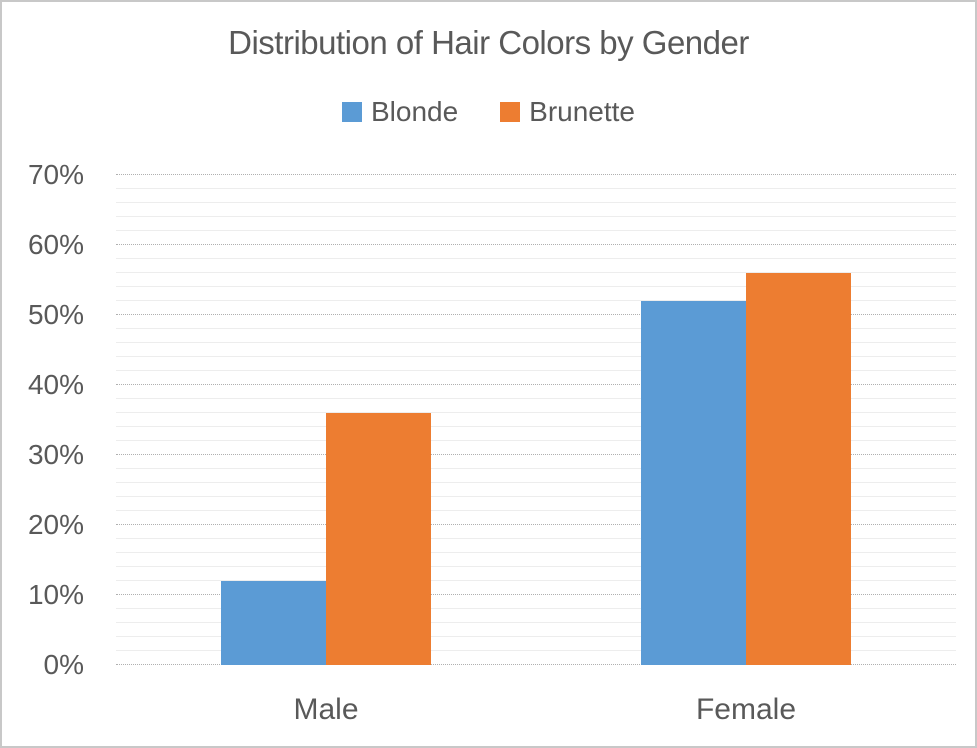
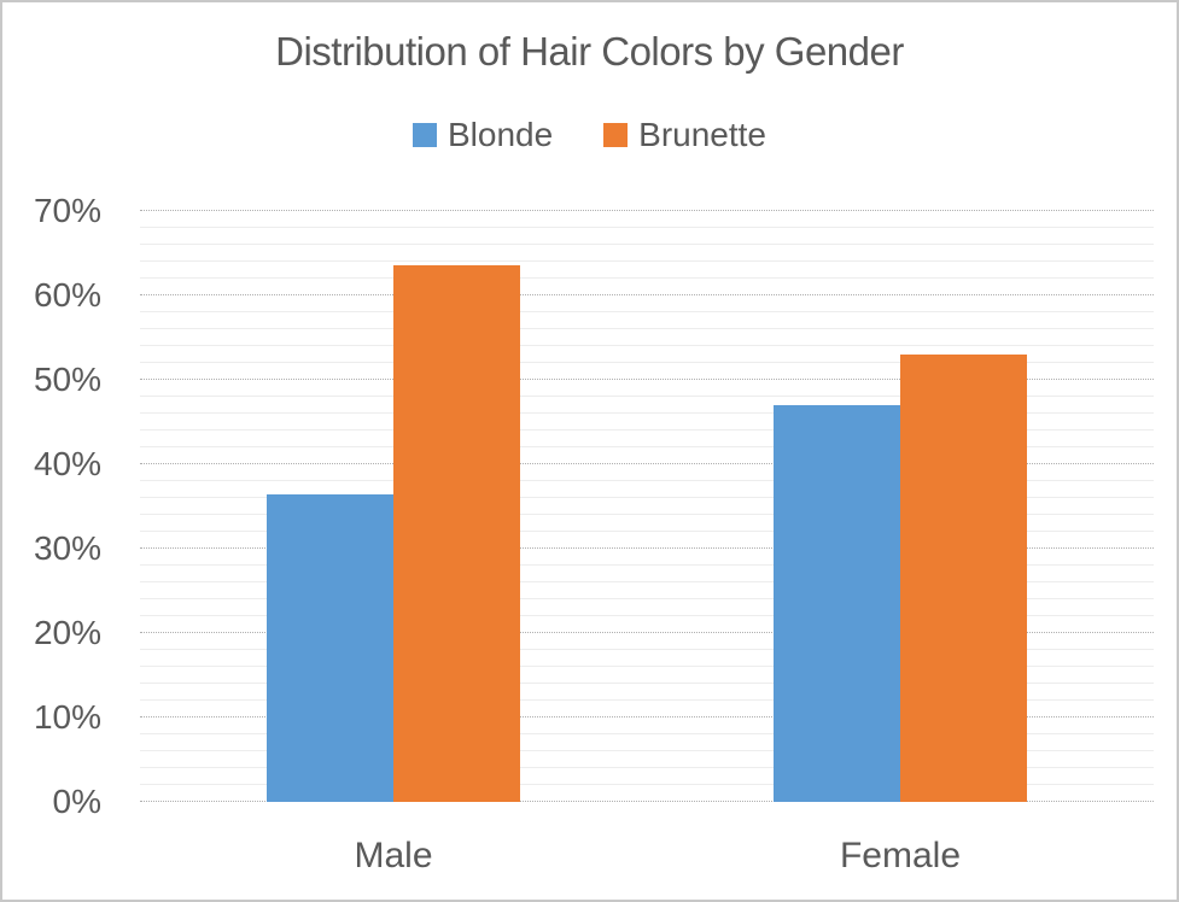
Blonde/Male: 12% -> 36%
Brunette/Male: 36% -> 64%
Blonde/Female: 52% -> 47%
Brunette/Female: 56% -> 53%
